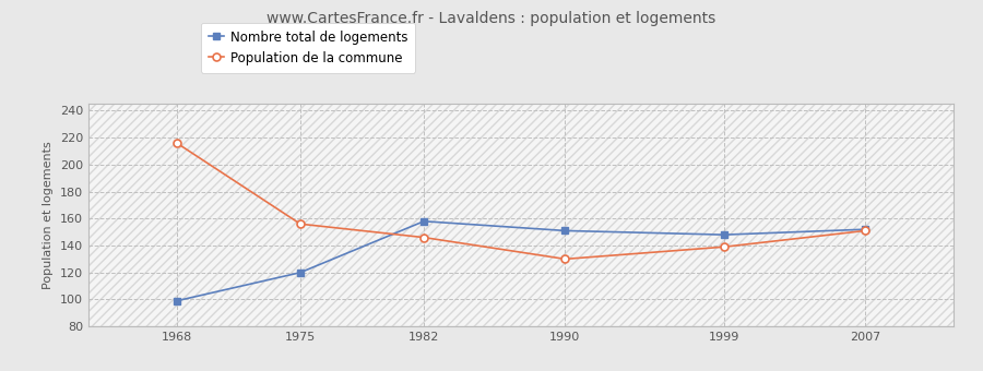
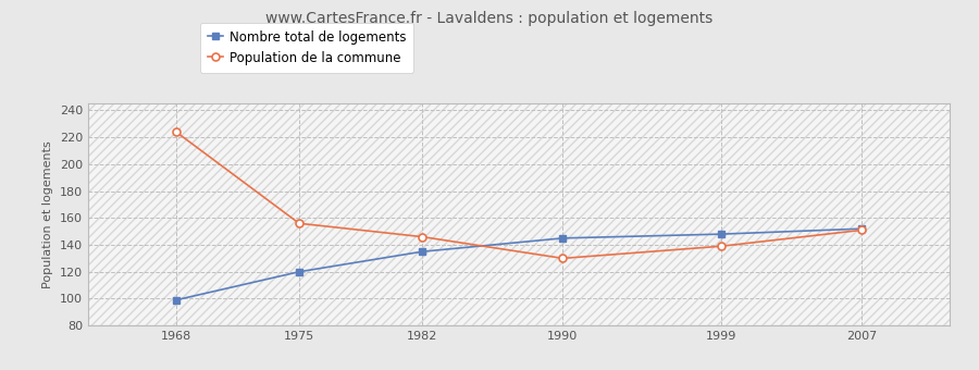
Population de la commune/1968: 216 -> 224
Nombre total de logements/1982: 158 -> 135
Nombre total de logements/1990: 151 -> 145
